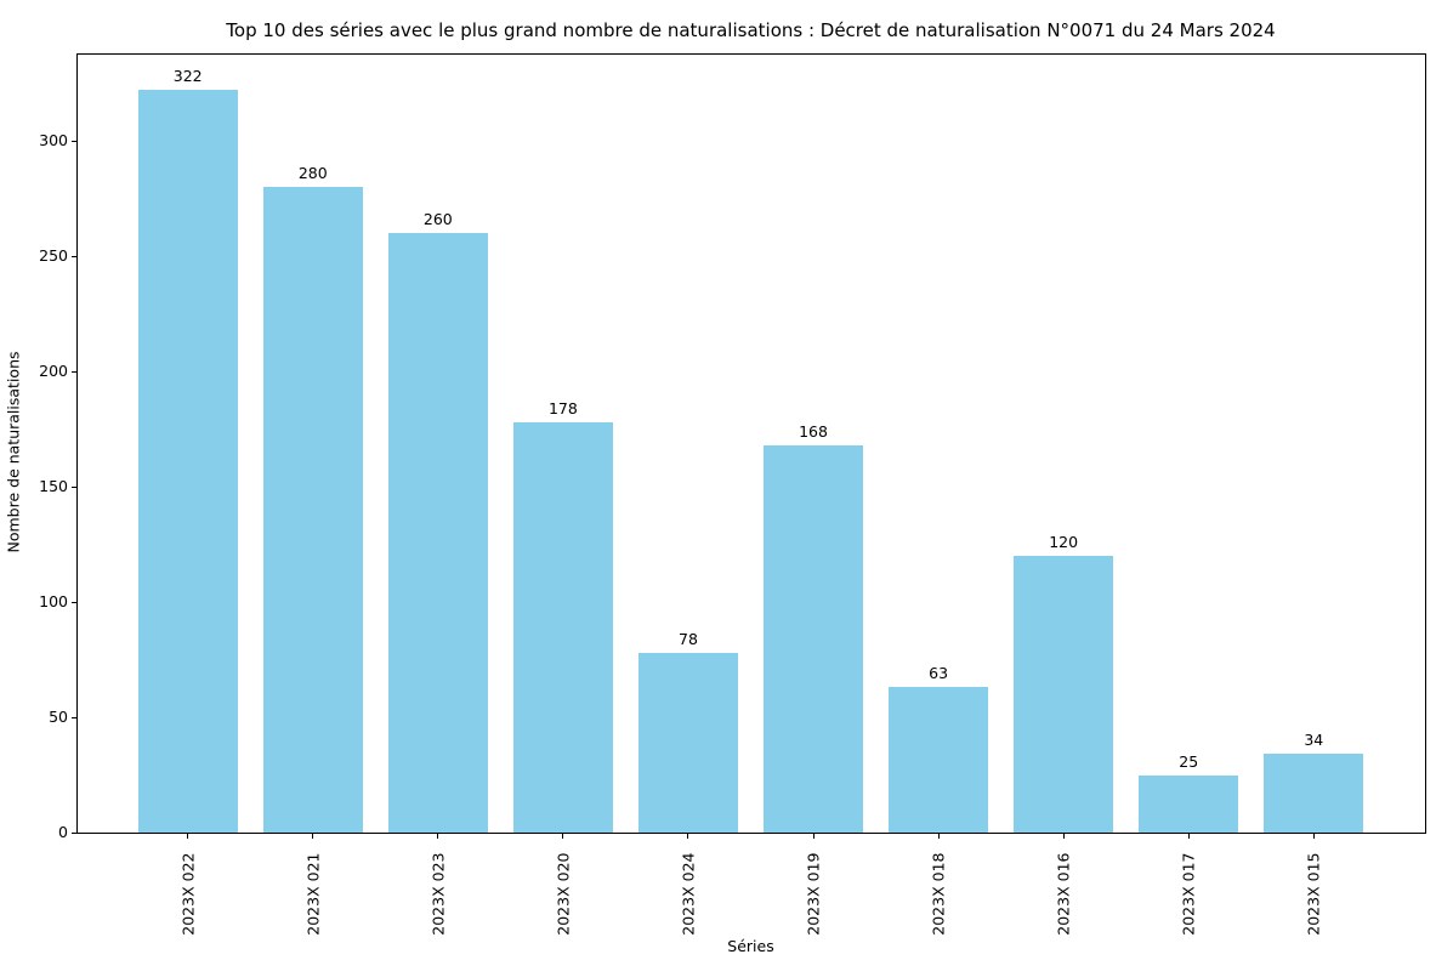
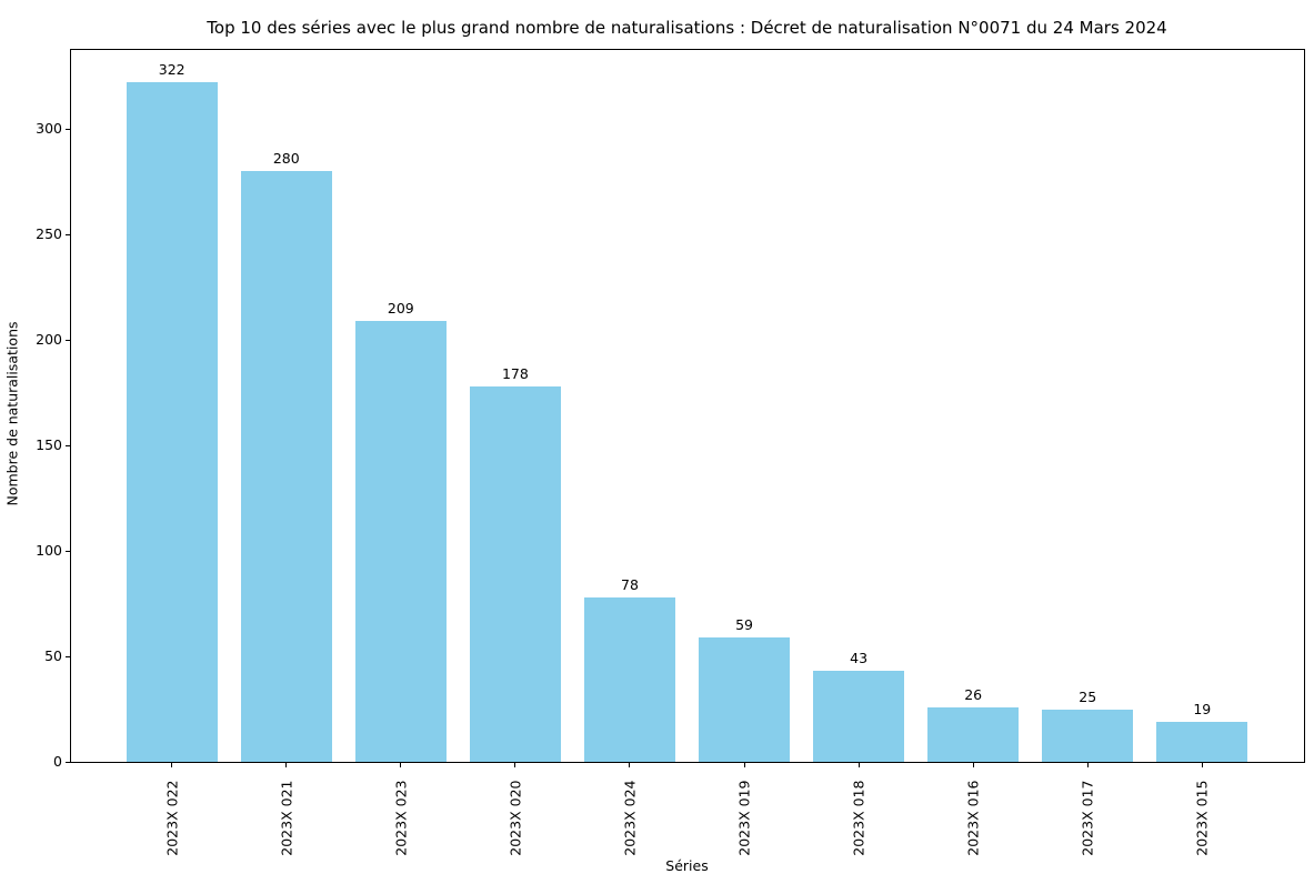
2023X 023: 260 -> 209
2023X 019: 168 -> 59
2023X 018: 63 -> 43
2023X 016: 120 -> 26
2023X 015: 34 -> 19
